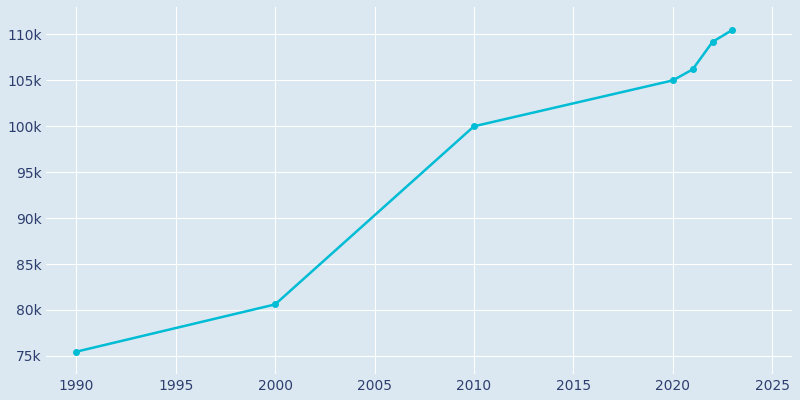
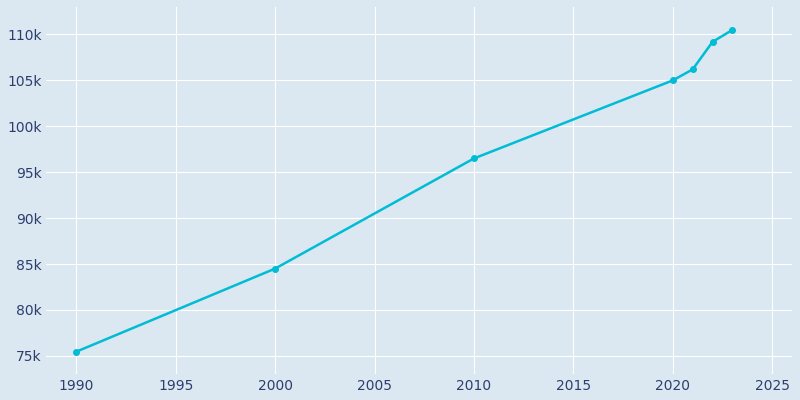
2000: 80.6k -> 84.5k
2010: 100.0k -> 96.5k
